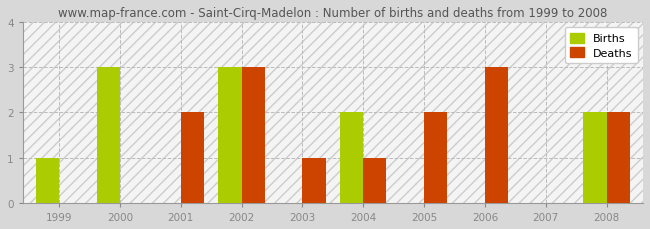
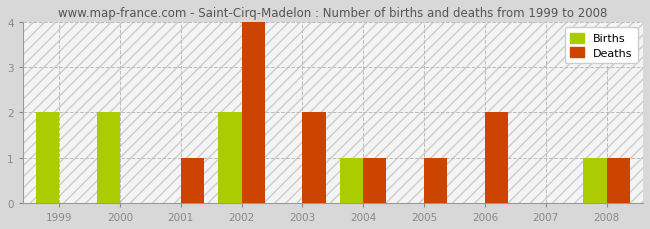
Births/1999: 1 -> 2
Births/2000: 3 -> 2
Deaths/2001: 2 -> 1
Births/2002: 3 -> 2
Deaths/2002: 3 -> 4
Deaths/2003: 1 -> 2
Births/2004: 2 -> 1
Deaths/2005: 2 -> 1
Deaths/2006: 3 -> 2
Births/2008: 2 -> 1
Deaths/2008: 2 -> 1
